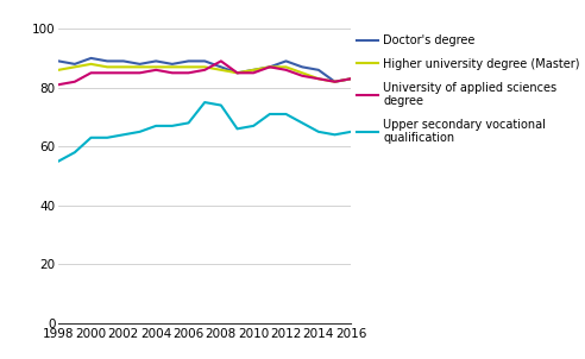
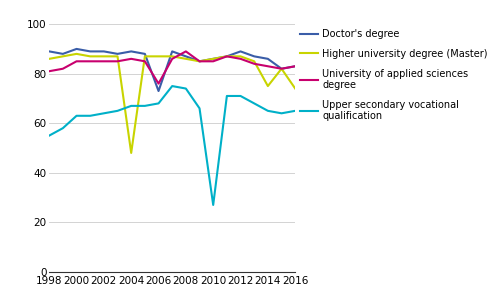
Higher university degree (Master)/2004: 87 -> 48
Doctor's degree/2006: 89 -> 73
University of applied sciences degree/2006: 85 -> 76
Upper secondary vocational qualification/2010: 67 -> 27
Higher university degree (Master)/2014: 83 -> 75
Higher university degree (Master)/2016: 83 -> 74
